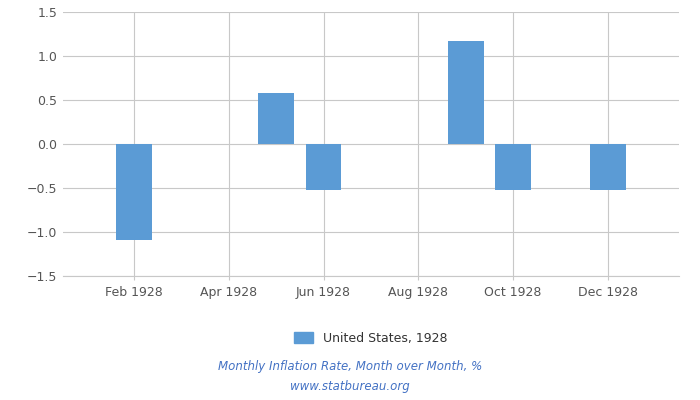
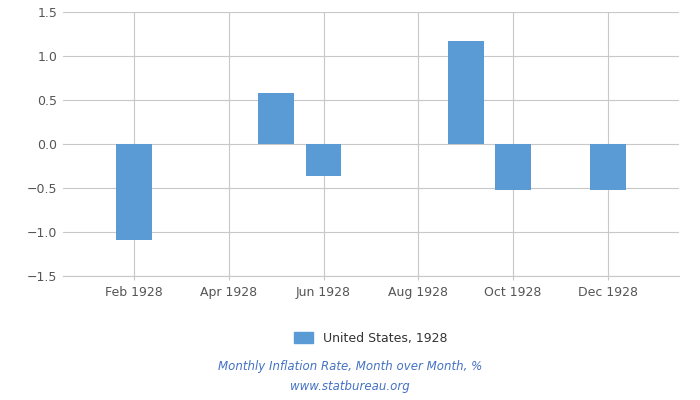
Jun 1928: -0.52 -> -0.36
